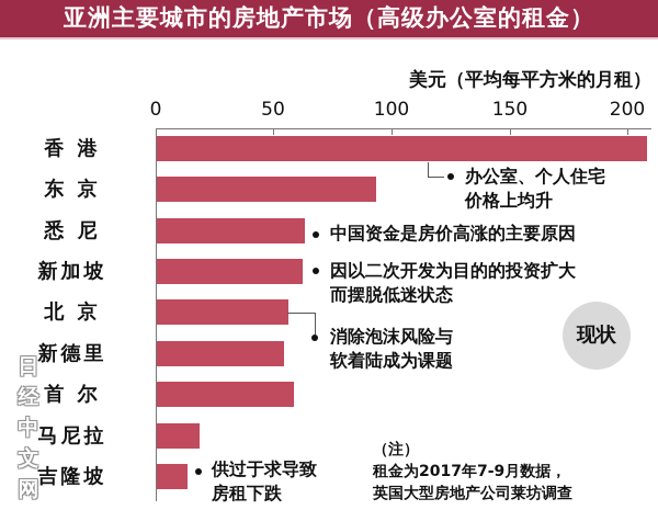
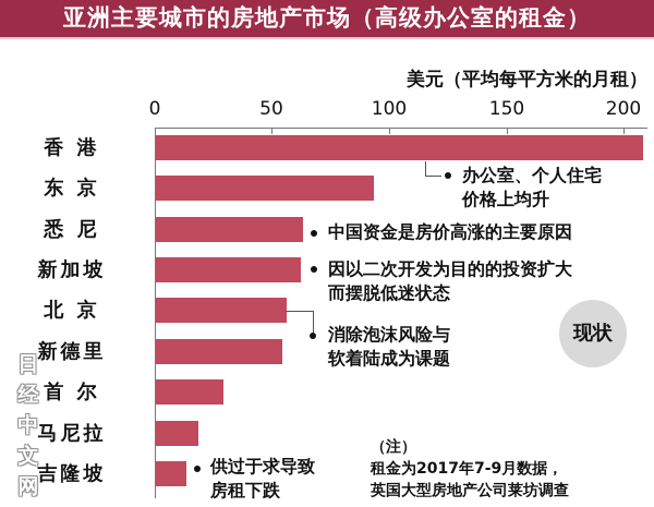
首尔: 58 -> 29
